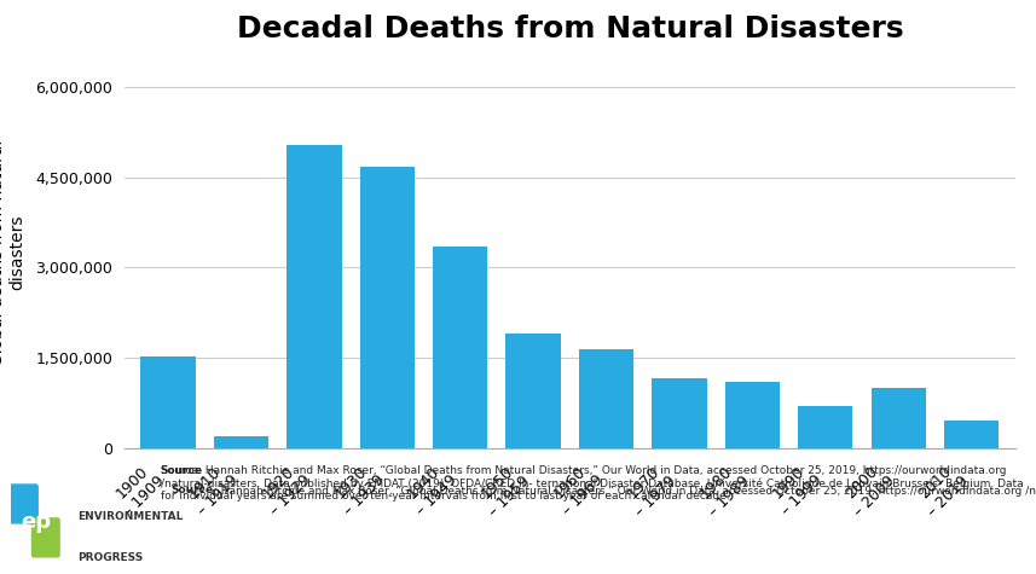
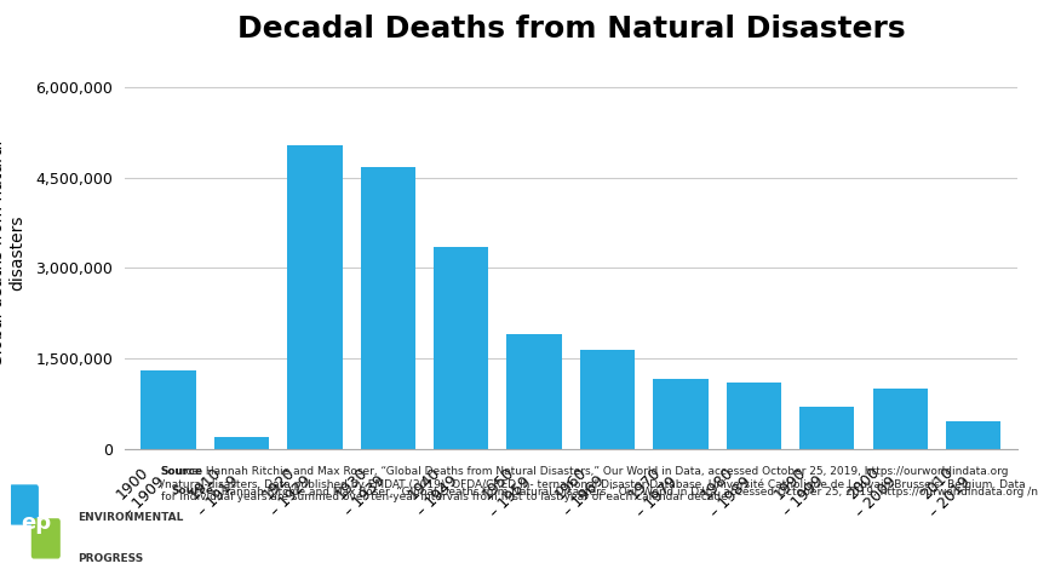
1900 – 1909: 1,520,000 -> 1,300,000
